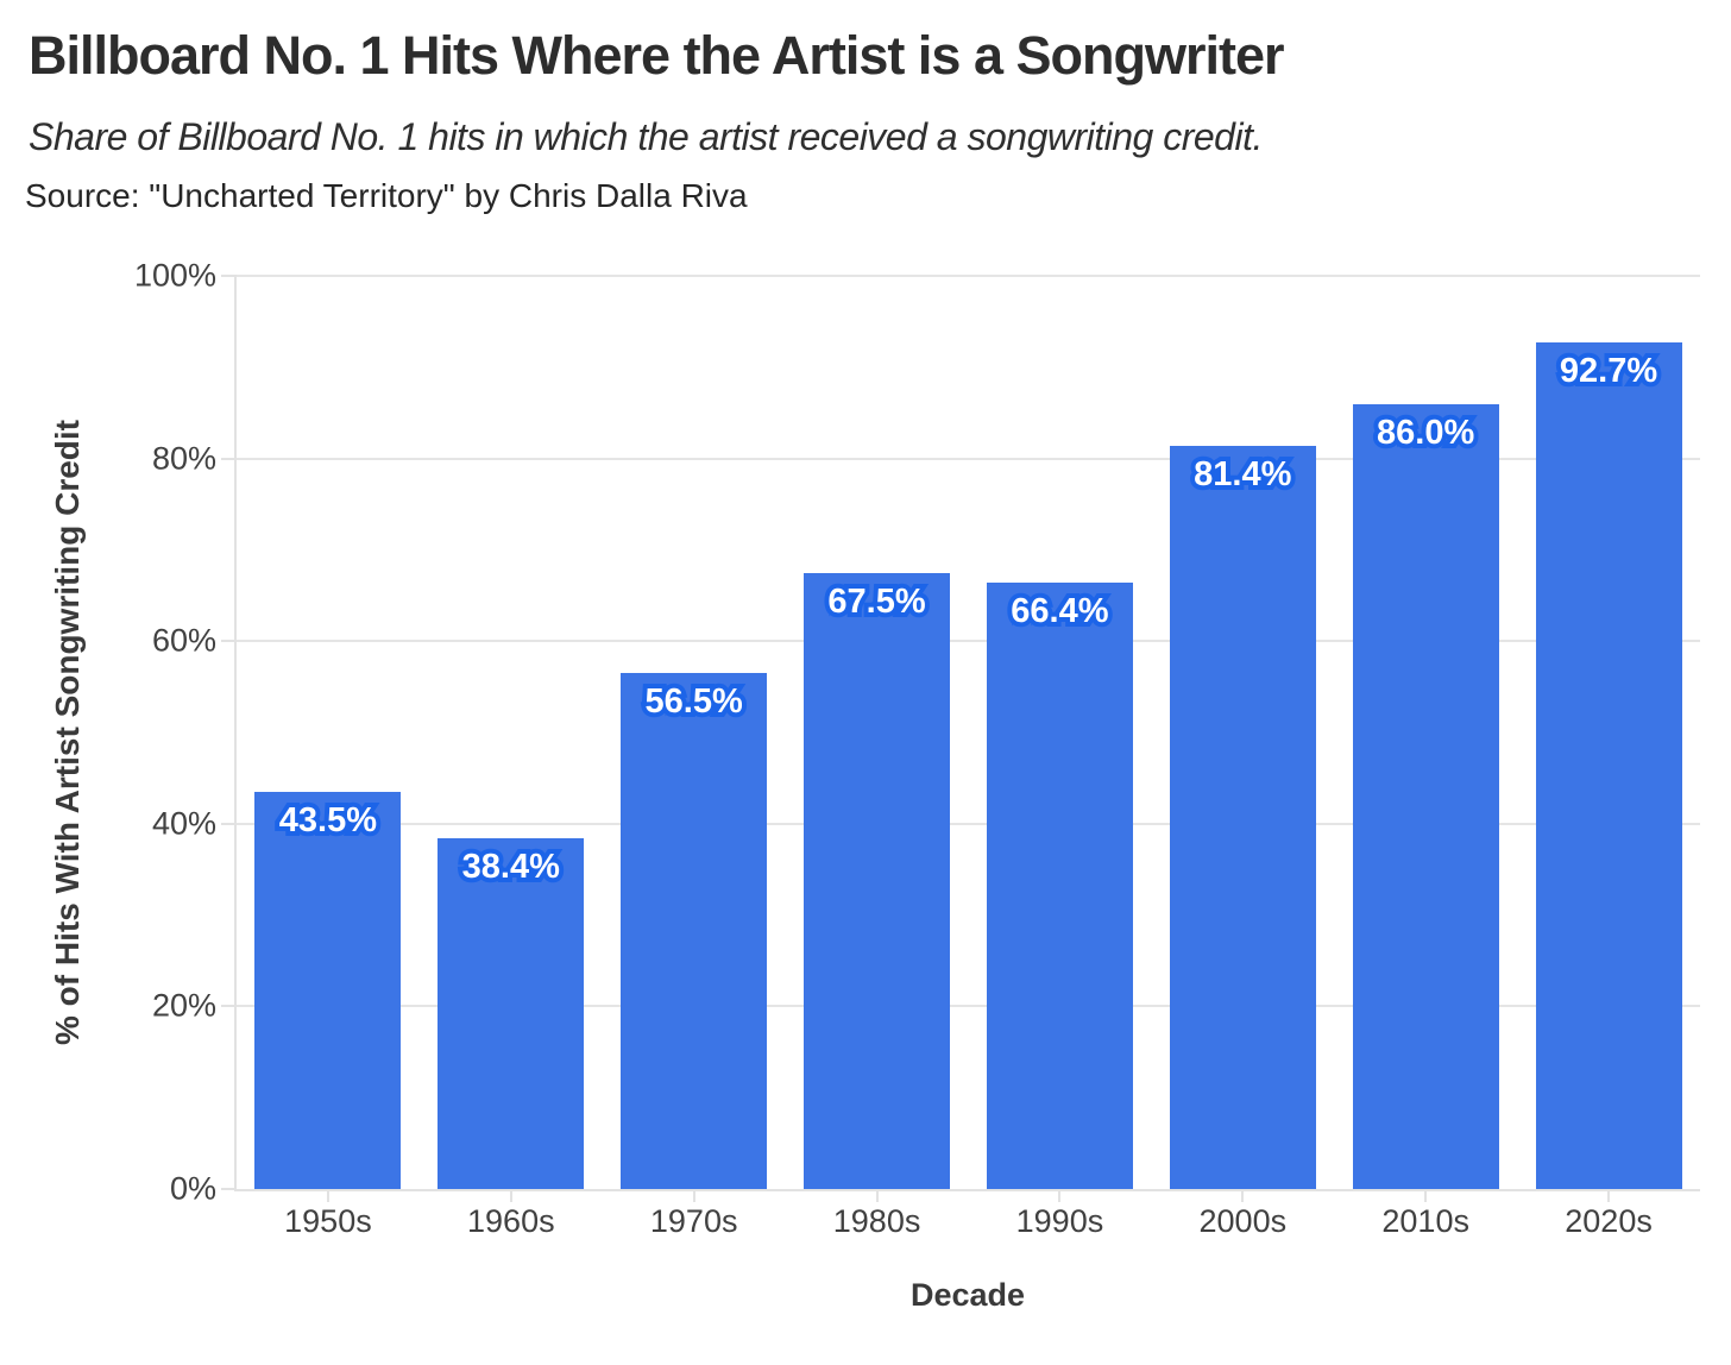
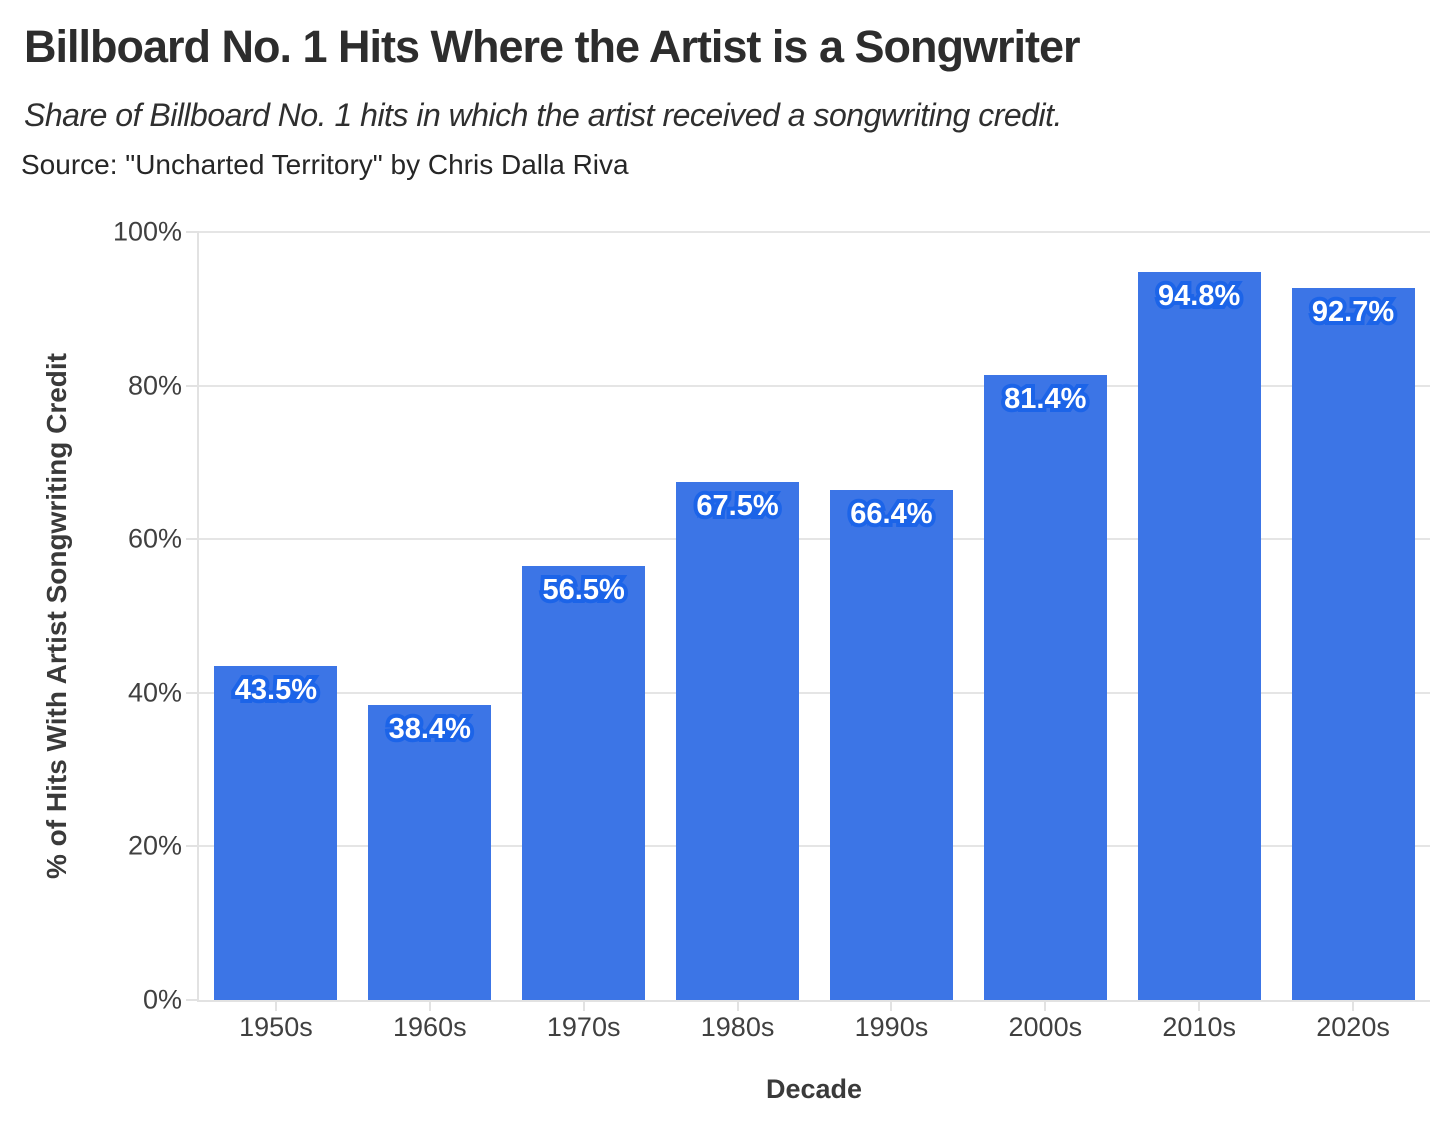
2010s: 86.0% -> 94.8%
